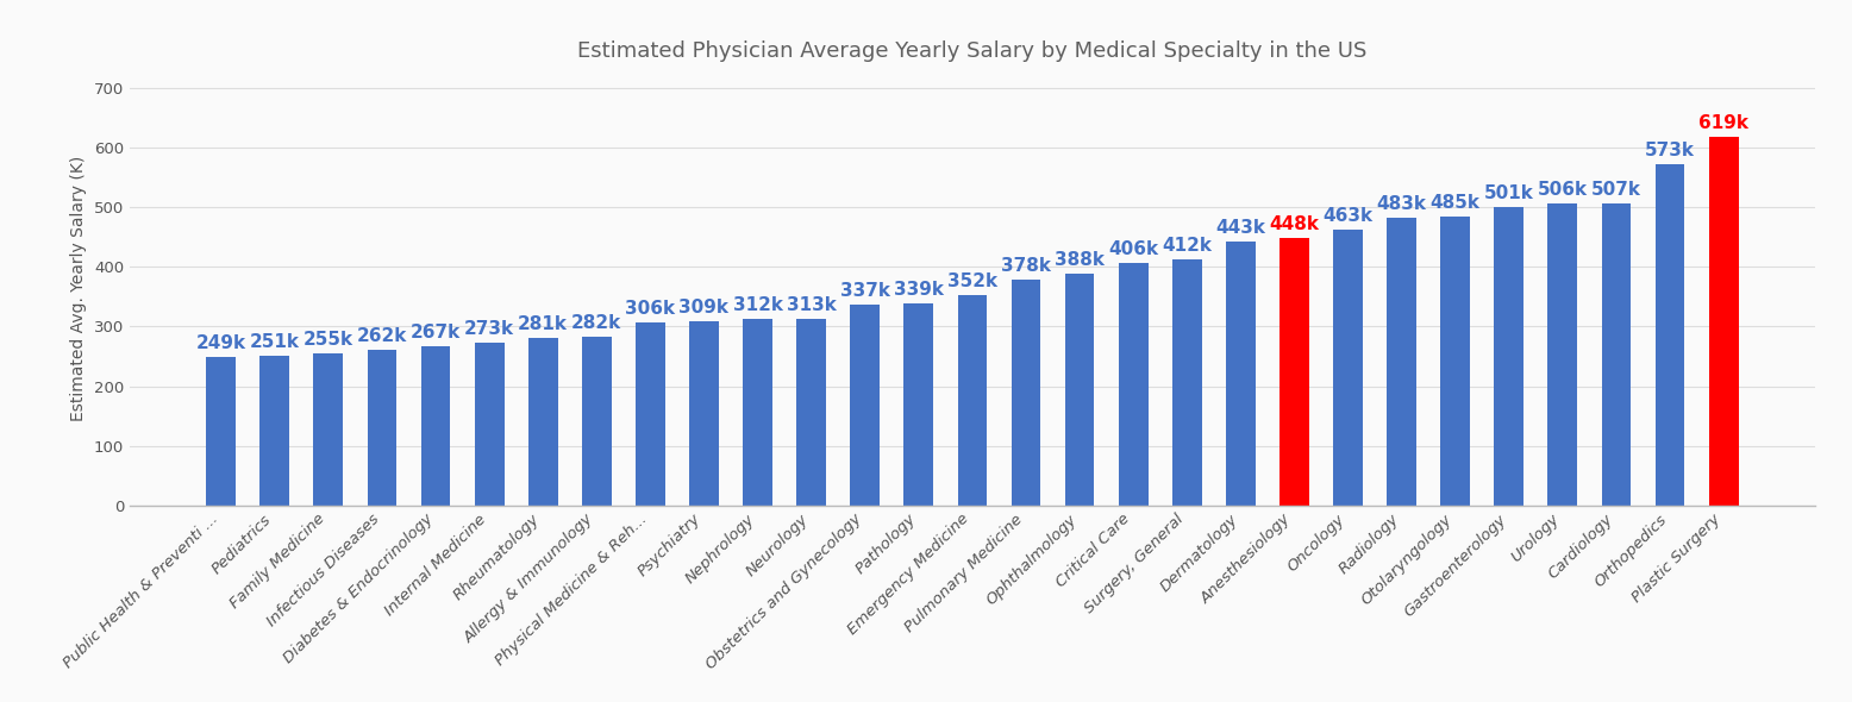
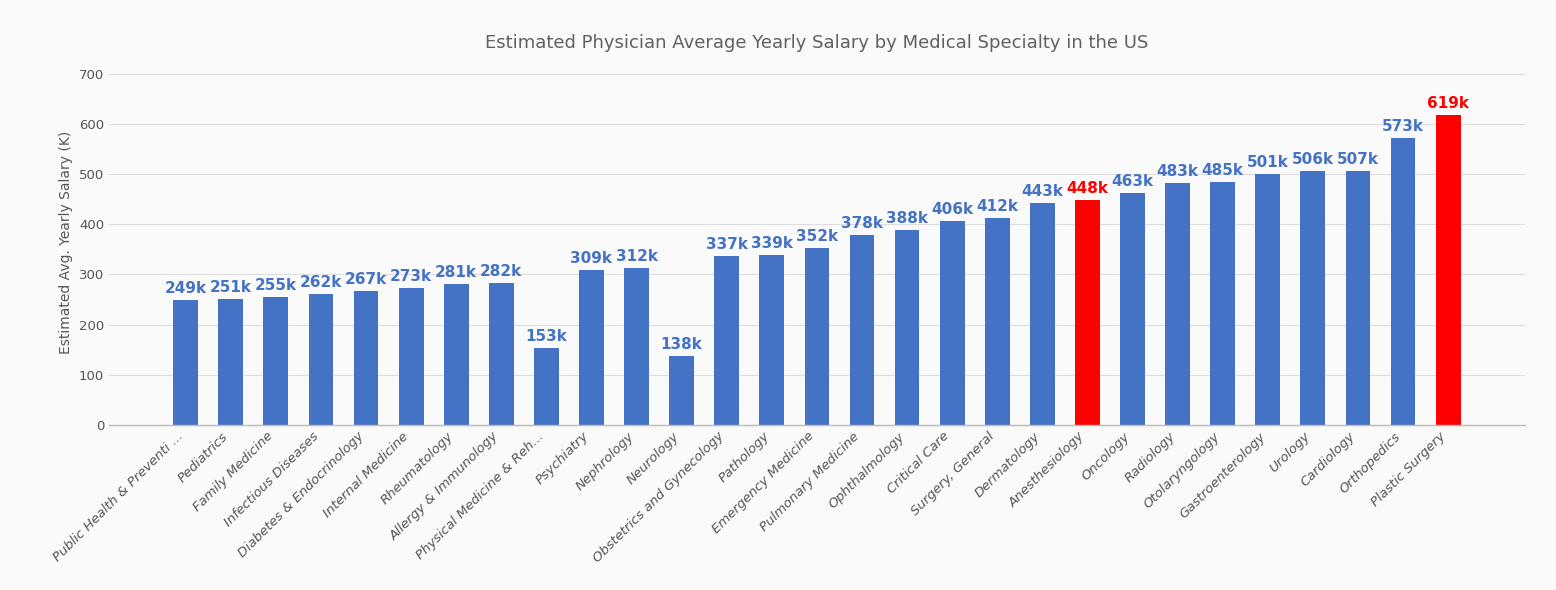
Physical Medicine & Reh...: 306k -> 153k
Neurology: 313k -> 138k
